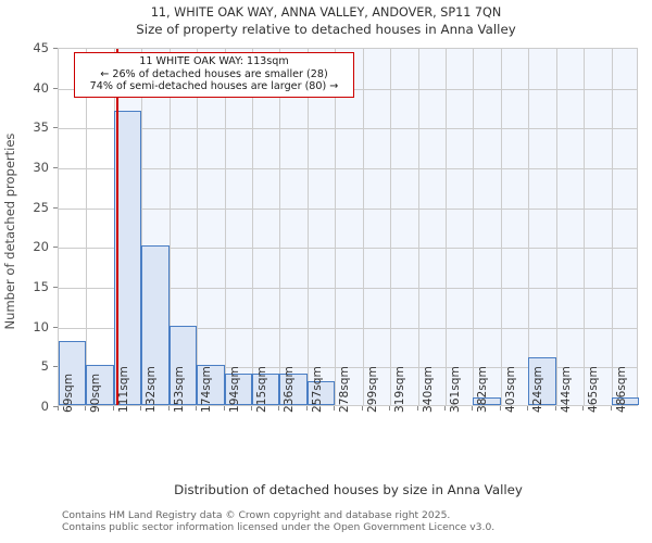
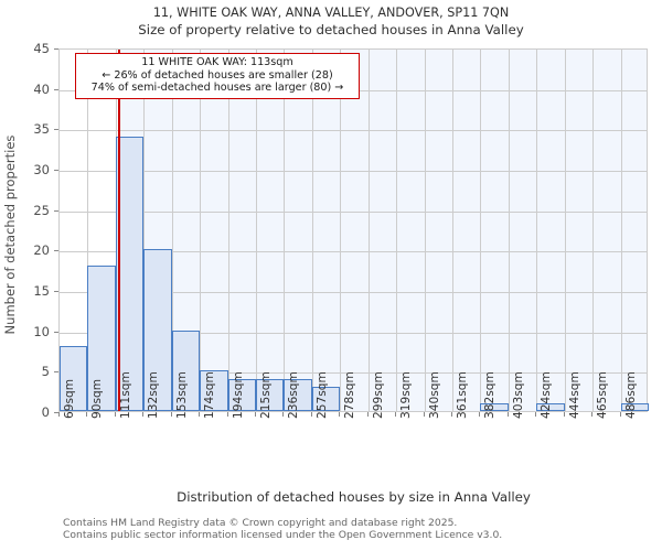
90sqm: 5 -> 18
111sqm: 37 -> 34
424sqm: 6 -> 1
